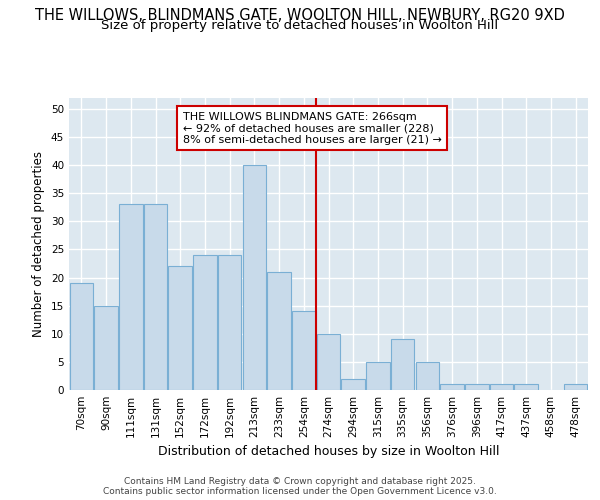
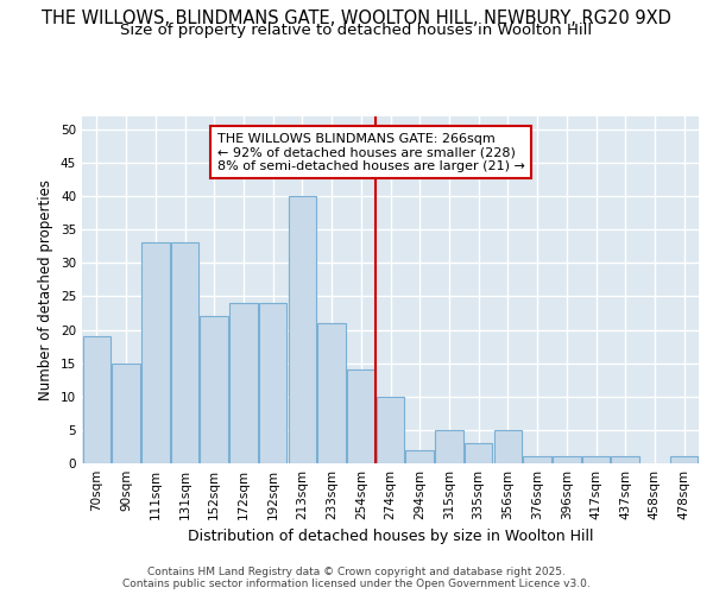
335sqm: 9 -> 3
